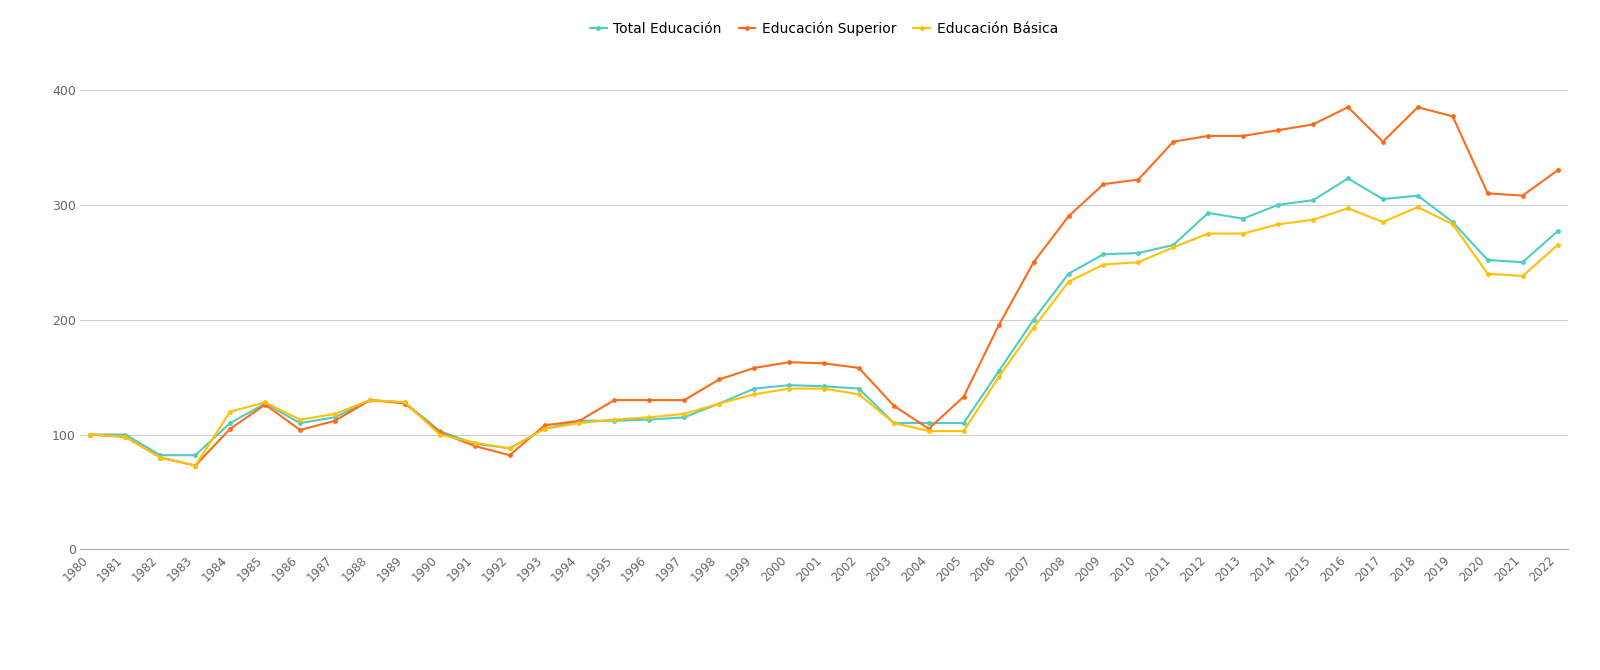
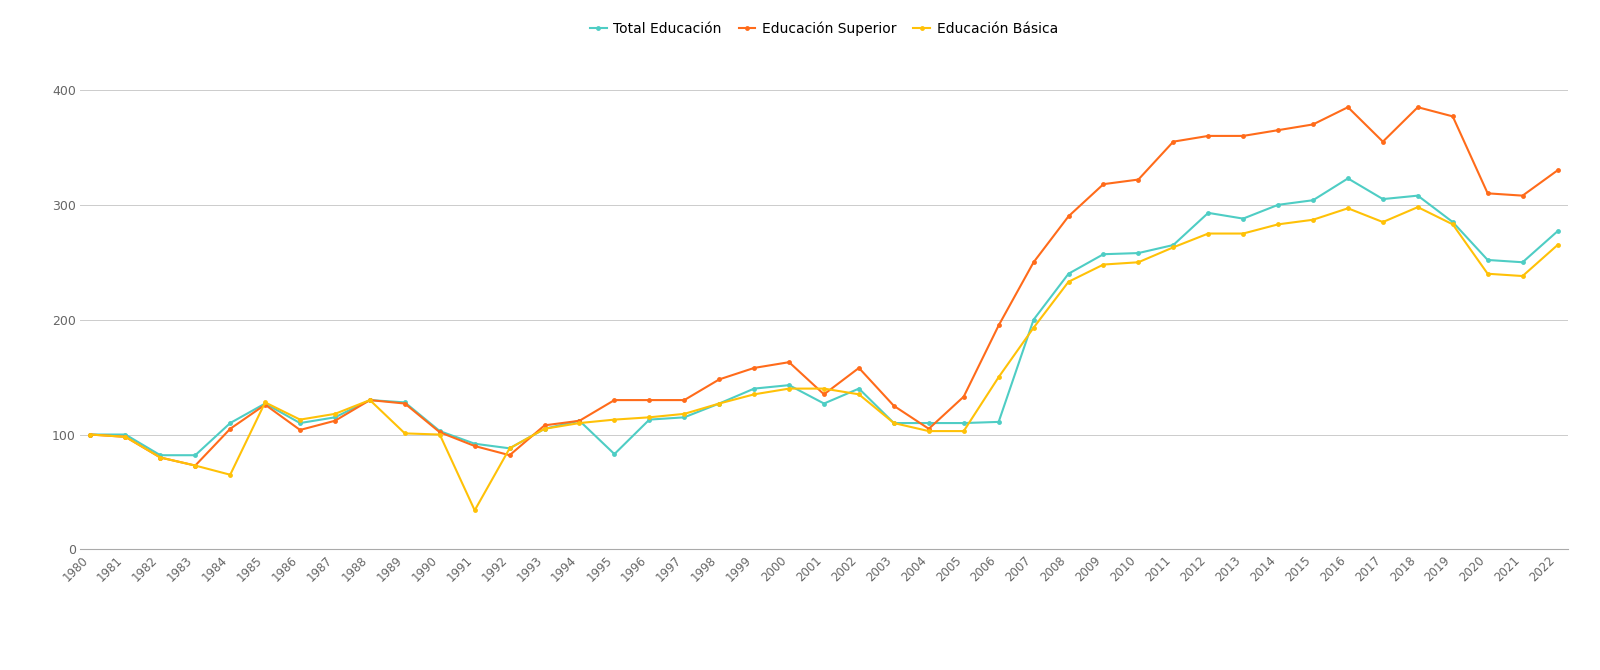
Educación Básica/1984: 120 -> 65
Educación Básica/1989: 128 -> 101
Educación Básica/1991: 93 -> 34
Total Educación/1995: 112 -> 83
Total Educación/2001: 142 -> 127
Educación Superior/2001: 162 -> 135
Total Educación/2006: 155 -> 111
